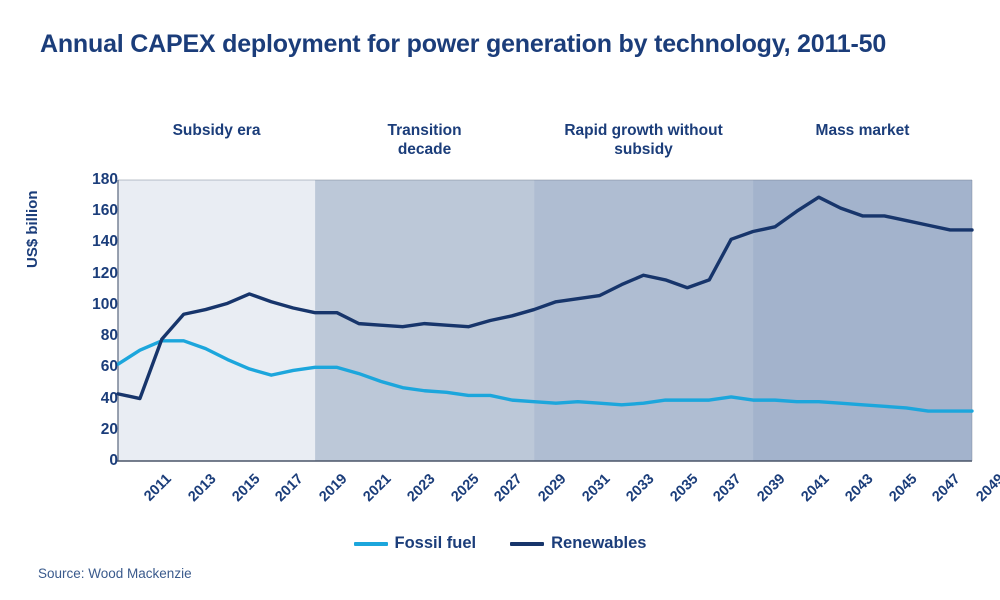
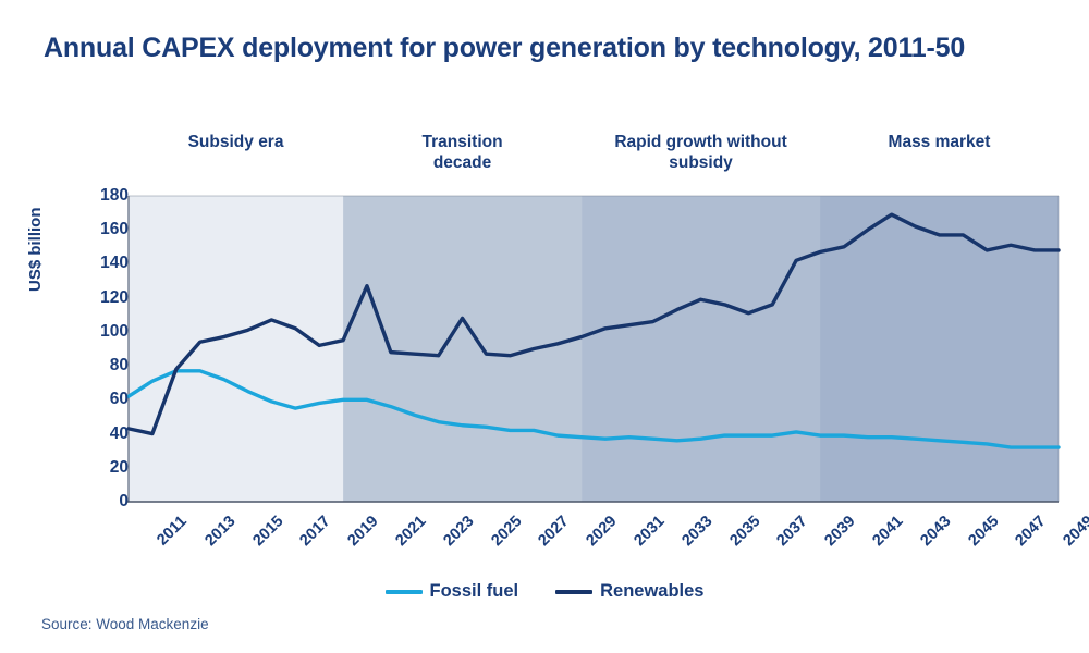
Renewables/2019: 98 -> 92
Renewables/2021: 95 -> 127
Renewables/2025: 88 -> 108
Renewables/2047: 154 -> 148
